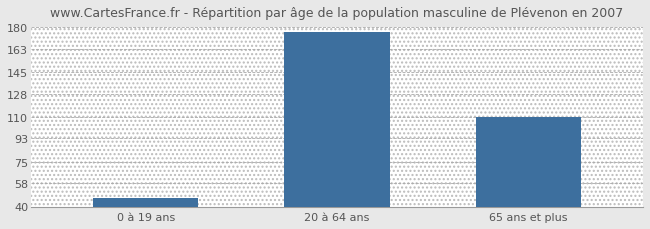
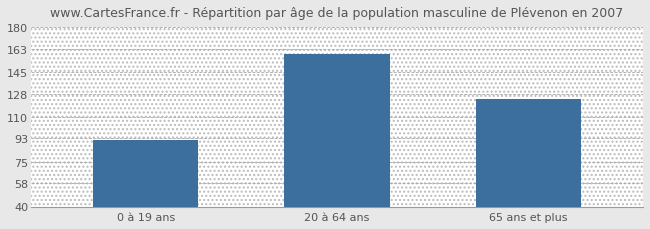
0 à 19 ans: 47 -> 92
20 à 64 ans: 176 -> 159
65 ans et plus: 110 -> 124
